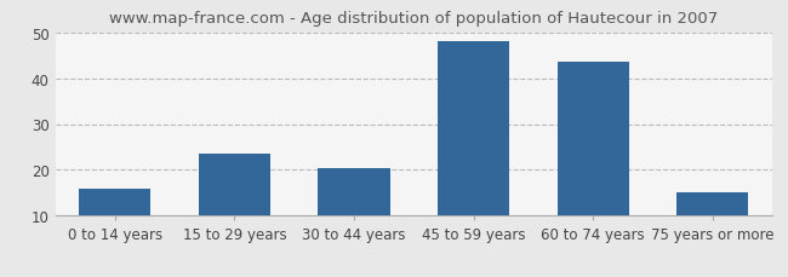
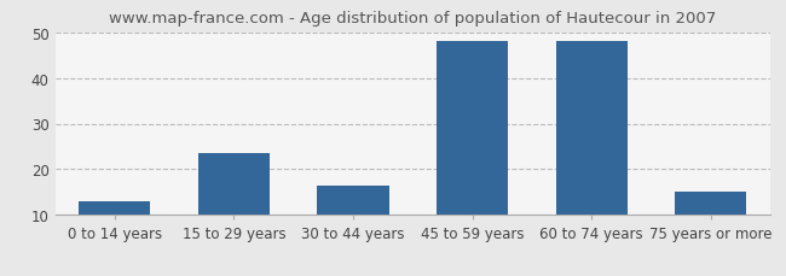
0 to 14 years: 16.0 -> 13.0
30 to 44 years: 20.5 -> 16.5
60 to 74 years: 43.5 -> 48.0
